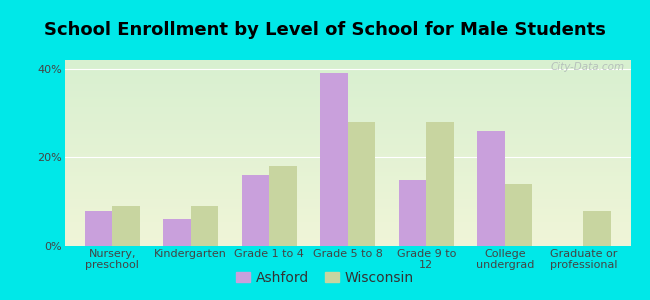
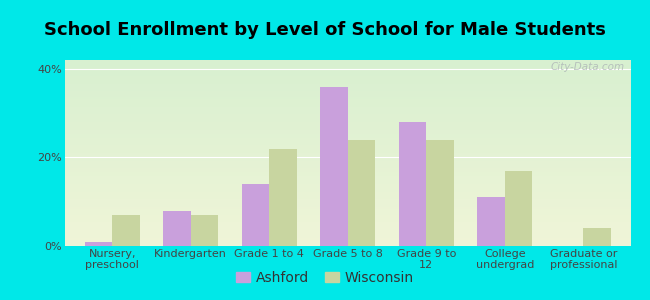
Ashford/Nursery, preschool: 8% -> 1%
Wisconsin/Nursery, preschool: 9% -> 7%
Ashford/Kindergarten: 6% -> 8%
Wisconsin/Kindergarten: 9% -> 7%
Ashford/Grade 1 to 4: 16% -> 14%
Wisconsin/Grade 1 to 4: 18% -> 22%
Ashford/Grade 5 to 8: 39% -> 36%
Wisconsin/Grade 5 to 8: 28% -> 24%
Ashford/Grade 9 to 12: 15% -> 28%
Wisconsin/Grade 9 to 12: 28% -> 24%
Ashford/College undergrad: 26% -> 11%
Wisconsin/College undergrad: 14% -> 17%
Wisconsin/Graduate or professional: 8% -> 4%
